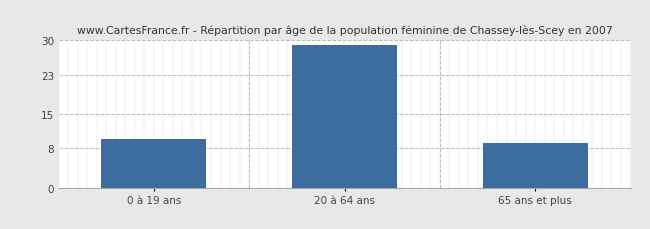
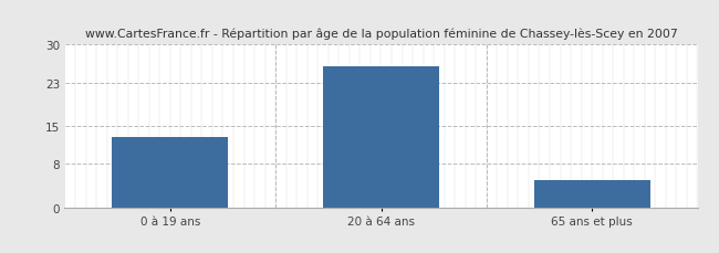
0 à 19 ans: 10 -> 13
20 à 64 ans: 29 -> 26
65 ans et plus: 9 -> 5
